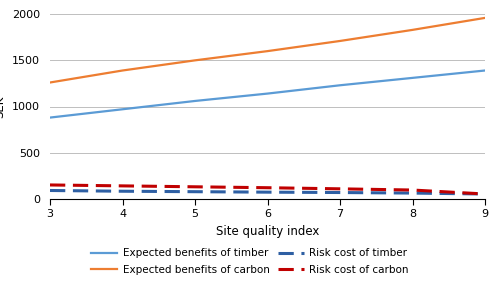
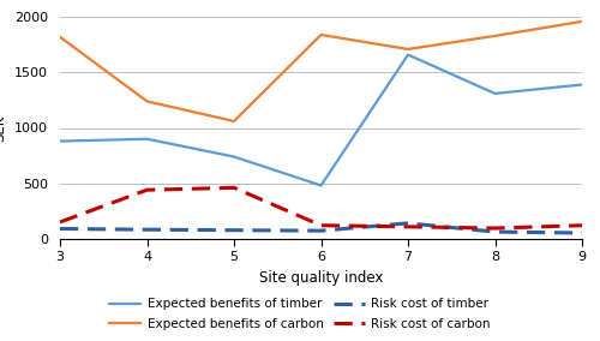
Expected benefits of carbon/3: 1260 -> 1820
Expected benefits of timber/4: 970 -> 900
Expected benefits of carbon/4: 1390 -> 1240
Risk cost of carbon/4: 140 -> 440
Expected benefits of timber/5: 1060 -> 740
Expected benefits of carbon/5: 1500 -> 1060
Risk cost of carbon/5: 130 -> 460
Expected benefits of timber/6: 1140 -> 480
Expected benefits of carbon/6: 1600 -> 1840
Expected benefits of timber/7: 1230 -> 1660
Risk cost of timber/7: 70 -> 140
Risk cost of carbon/9: 50 -> 120
